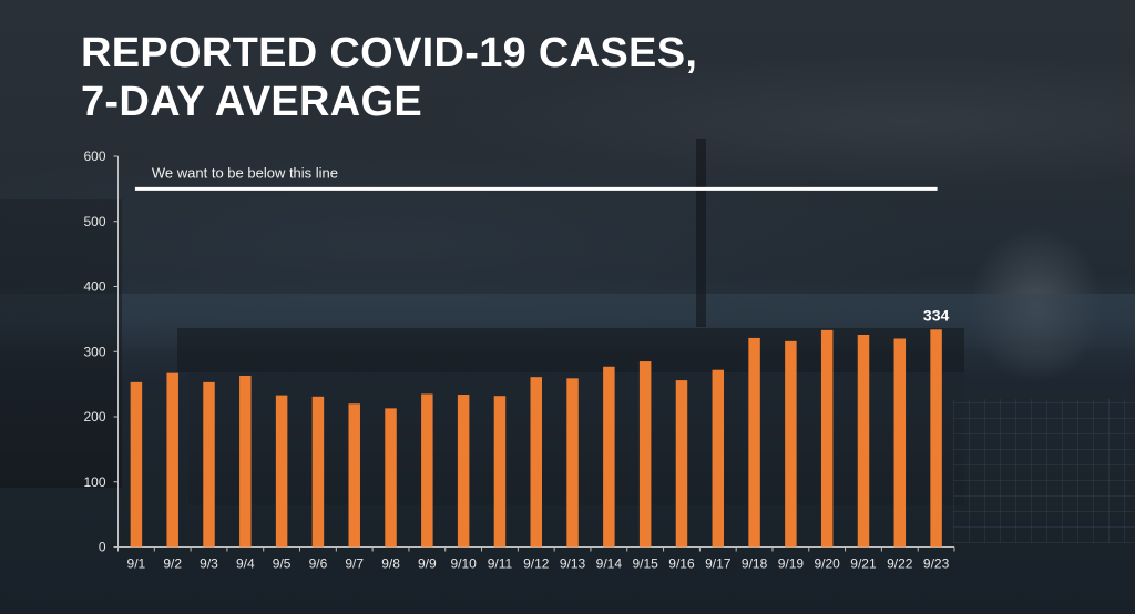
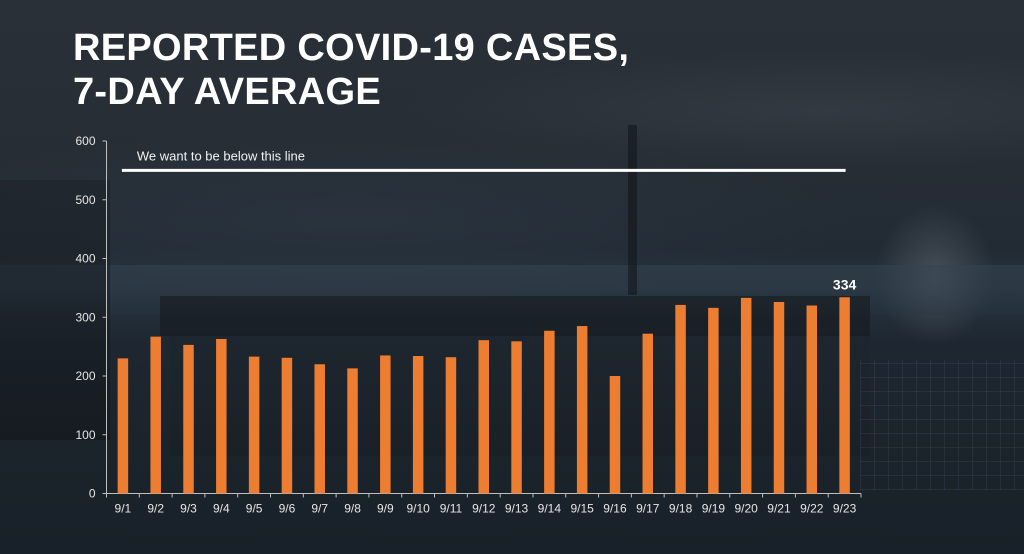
9/1: 250 -> 230
9/16: 260 -> 200
